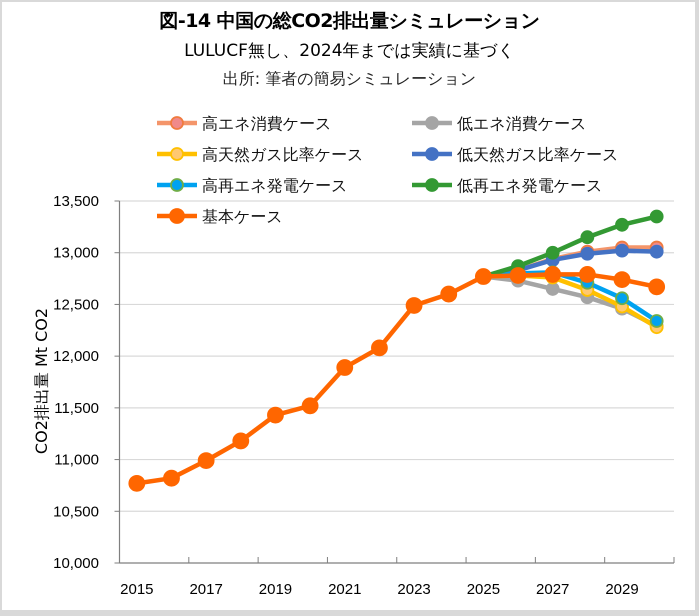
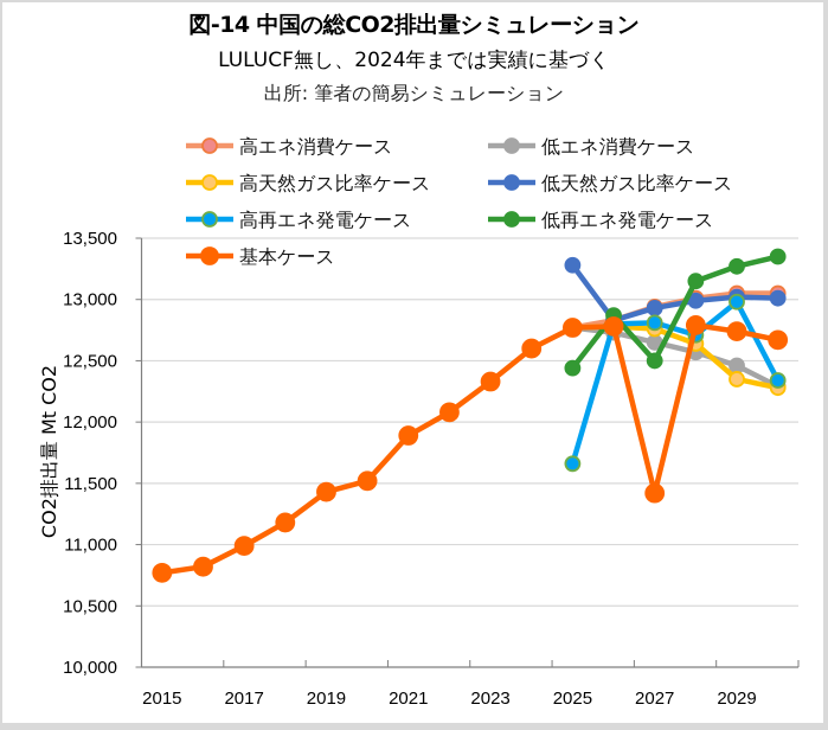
基本ケース/2023: 12490 -> 12330
低天然ガス比率ケース/2025: 12770 -> 13280
高再エネ発電ケース/2025: 12770 -> 11660
低再エネ発電ケース/2025: 12770 -> 12440
低再エネ発電ケース/2027: 13000 -> 12500
基本ケース/2027: 12790 -> 11420
高天然ガス比率ケース/2029: 12480 -> 12350
高再エネ発電ケース/2029: 12560 -> 12980
